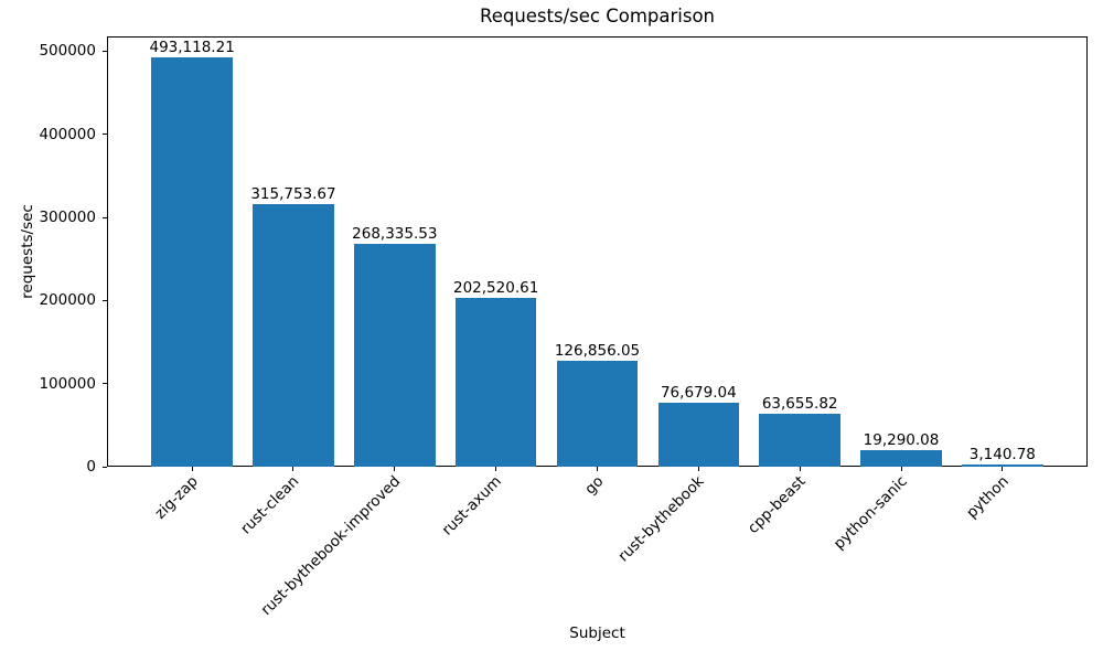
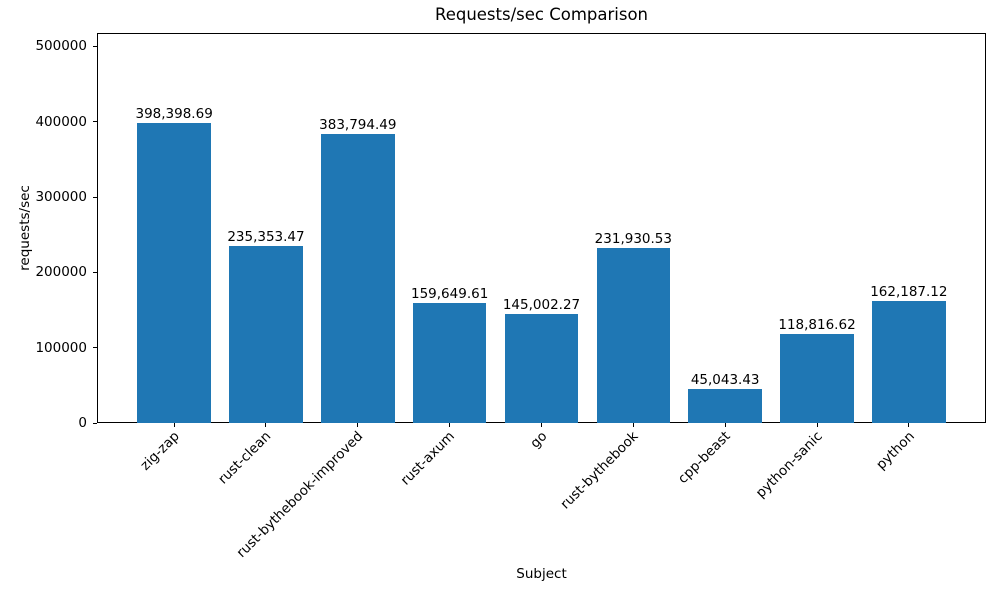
zig-zap: 493,118.21 -> 398,398.69
rust-clean: 315,753.67 -> 235,353.47
rust-bythebook-improved: 268,335.53 -> 383,794.49
rust-axum: 202,520.61 -> 159,649.61
go: 126,856.05 -> 145,002.27
rust-bythebook: 76,679.04 -> 231,930.53
cpp-beast: 63,655.82 -> 45,043.43
python-sanic: 19,290.08 -> 118,816.62
python: 3,140.78 -> 162,187.12
